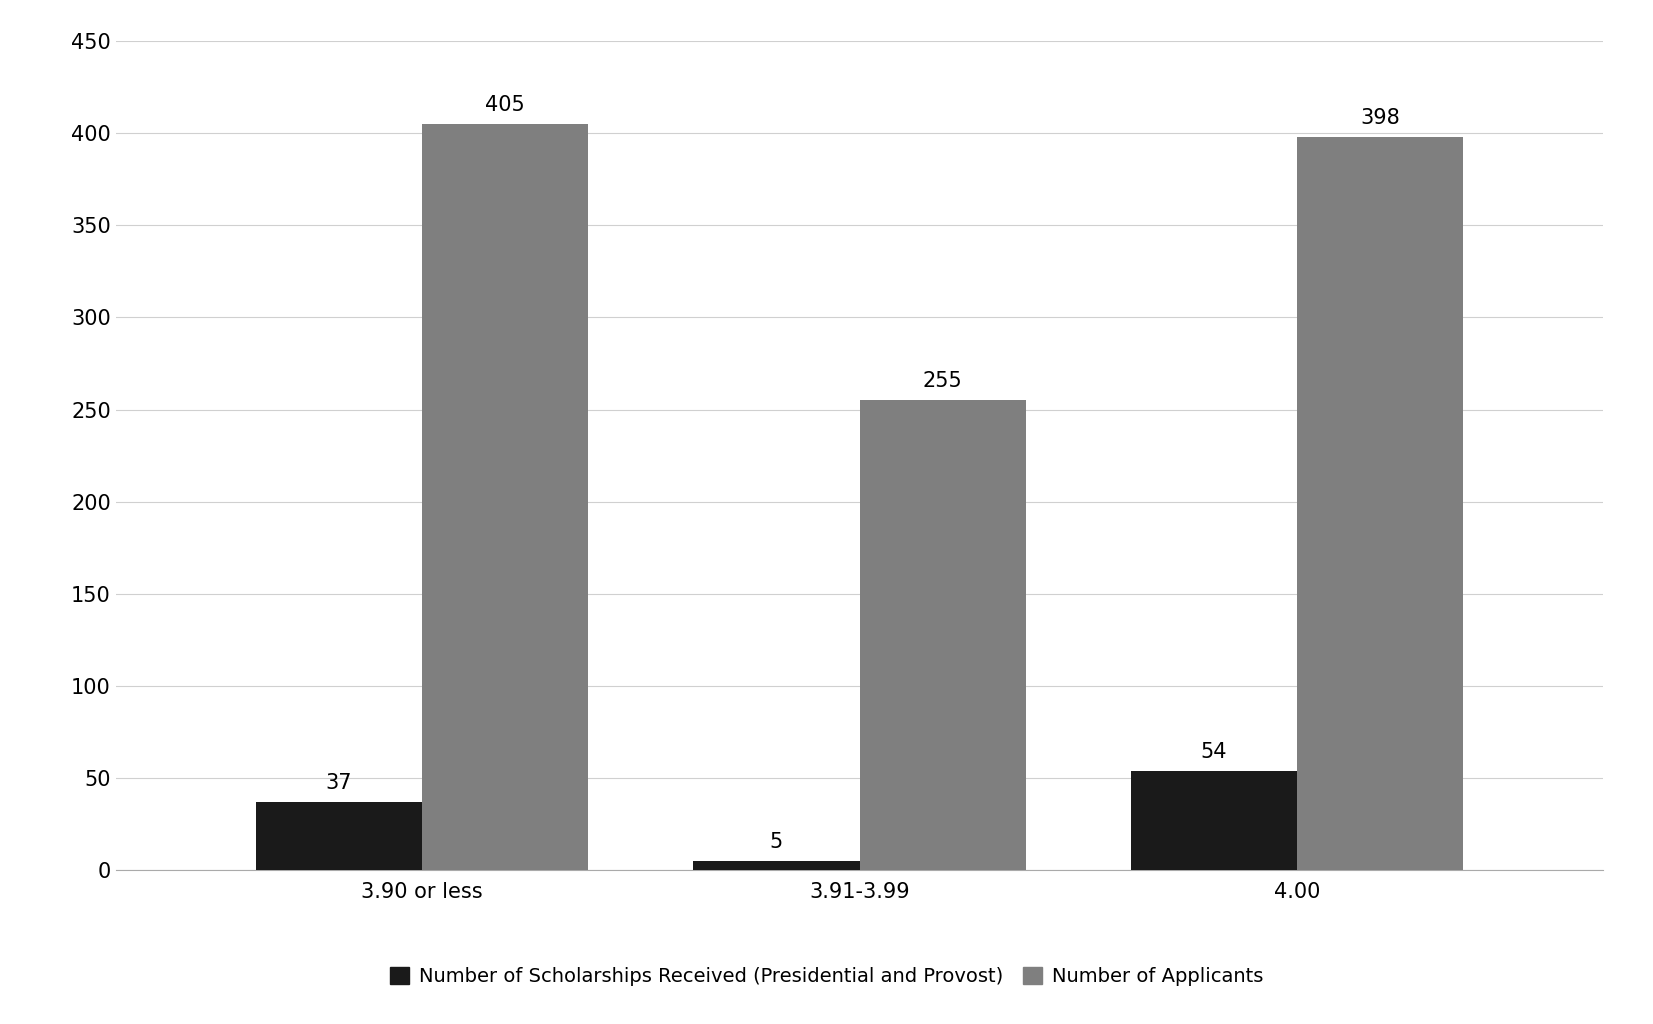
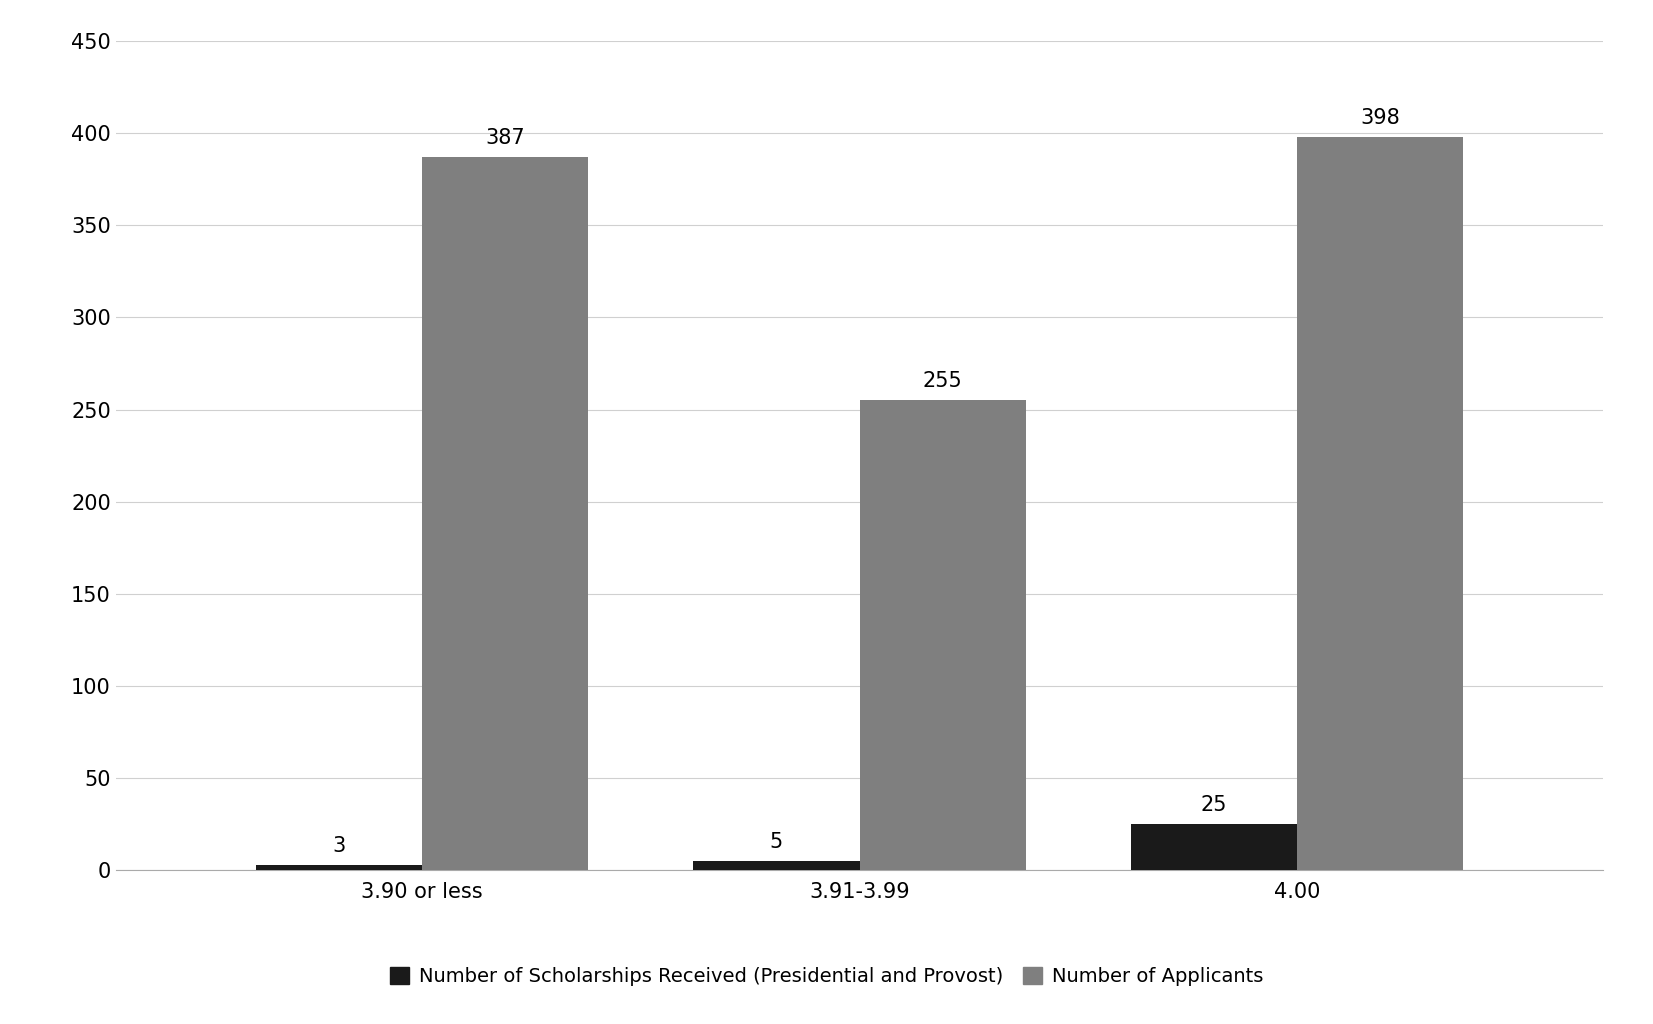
Number of Scholarships Received (Presidential and Provost)/3.90 or less: 37 -> 3
Number of Applicants/3.90 or less: 405 -> 387
Number of Scholarships Received (Presidential and Provost)/4.00: 54 -> 25
